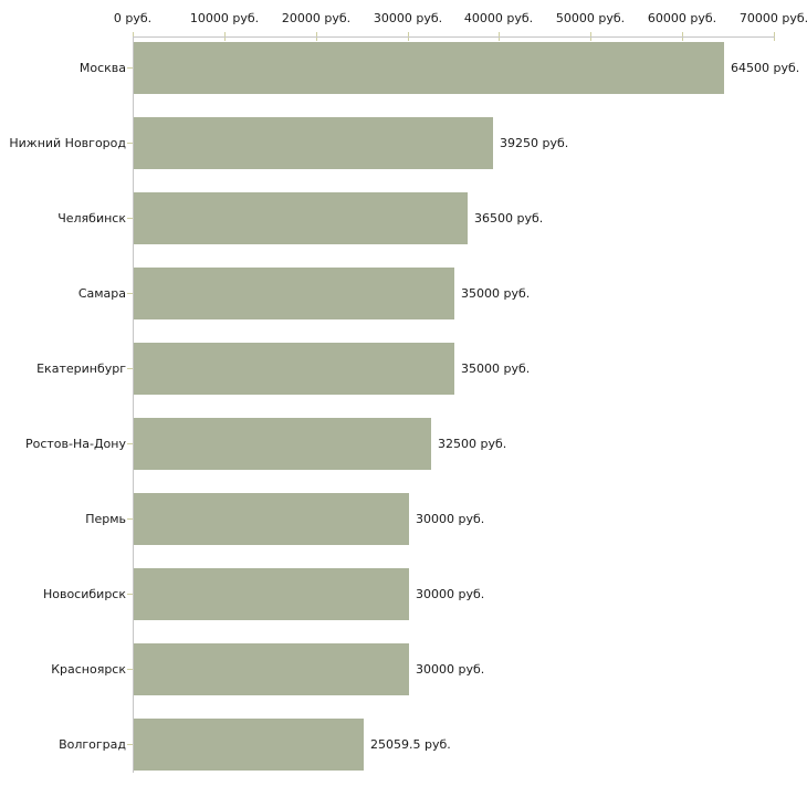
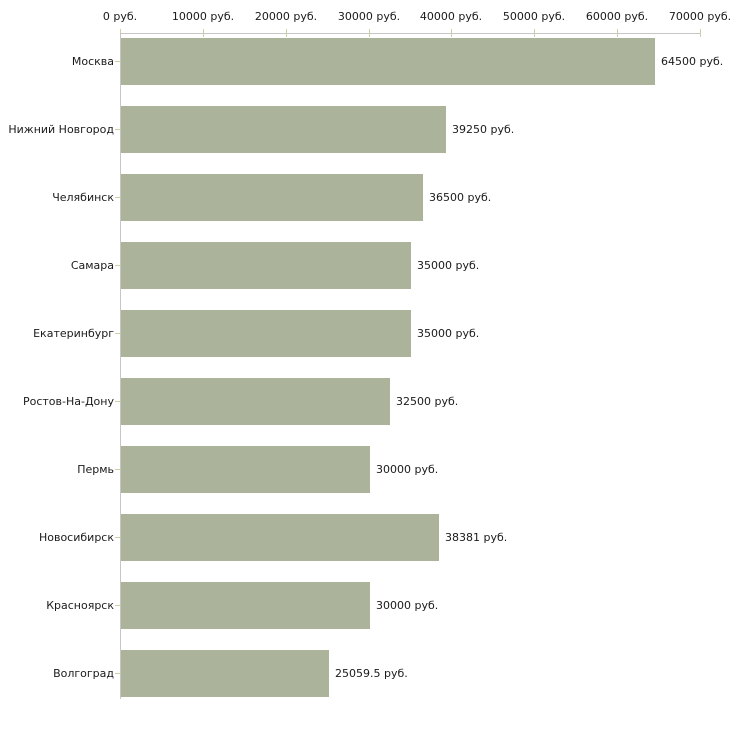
Новосибирск: 30000 -> 38381
